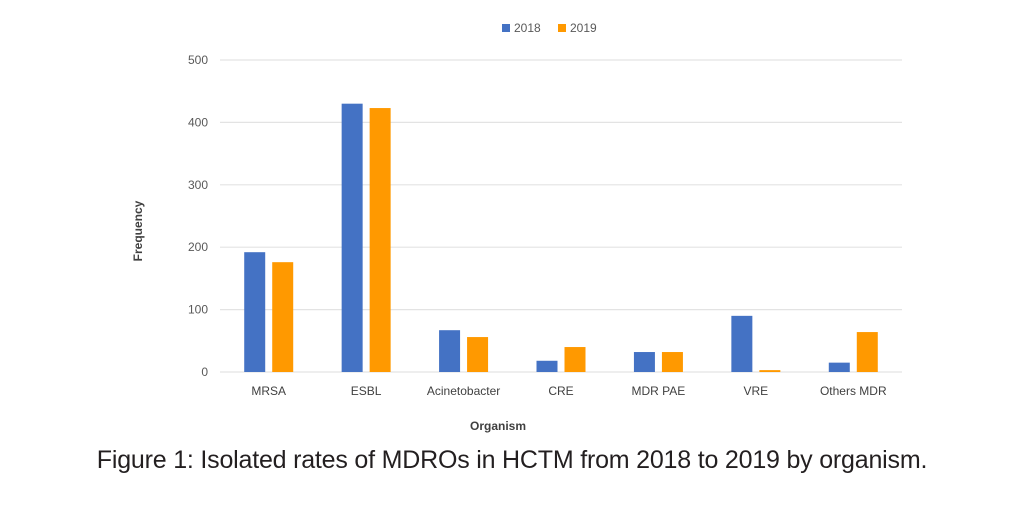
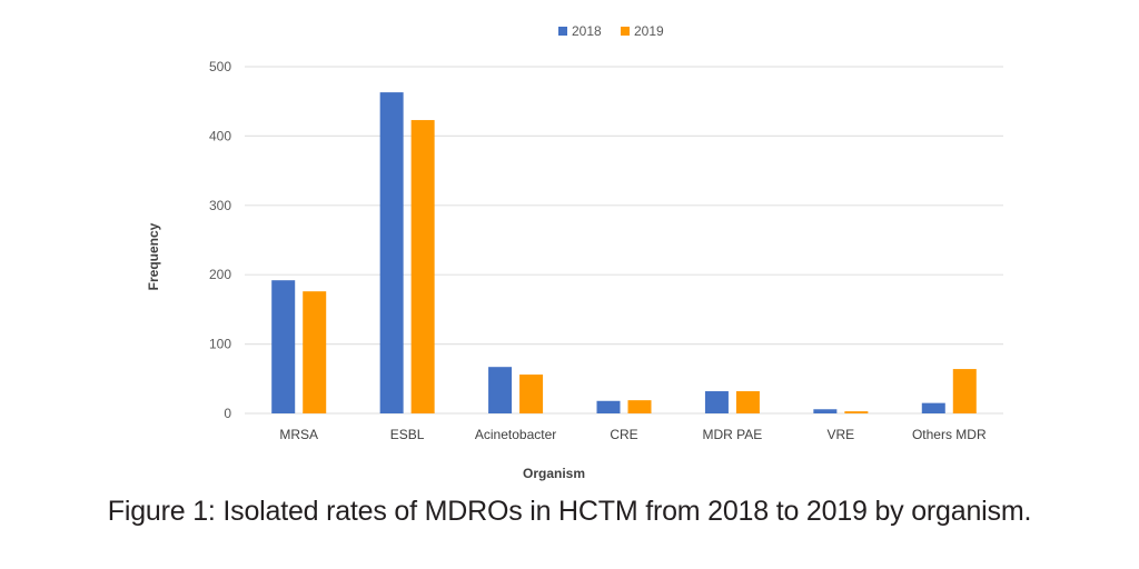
2018/ESBL: 430 -> 460
2019/CRE: 40 -> 20
2018/VRE: 90 -> 10
